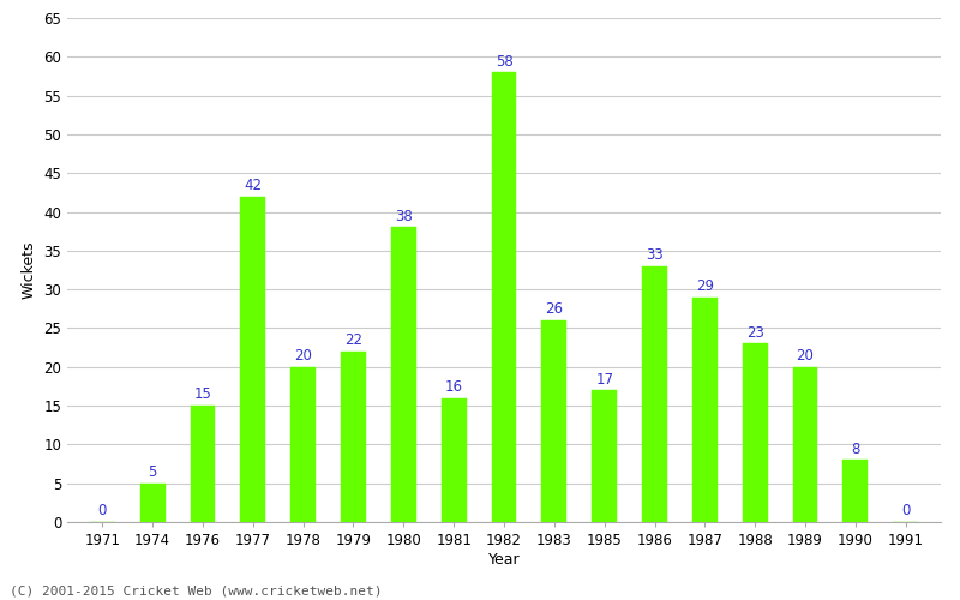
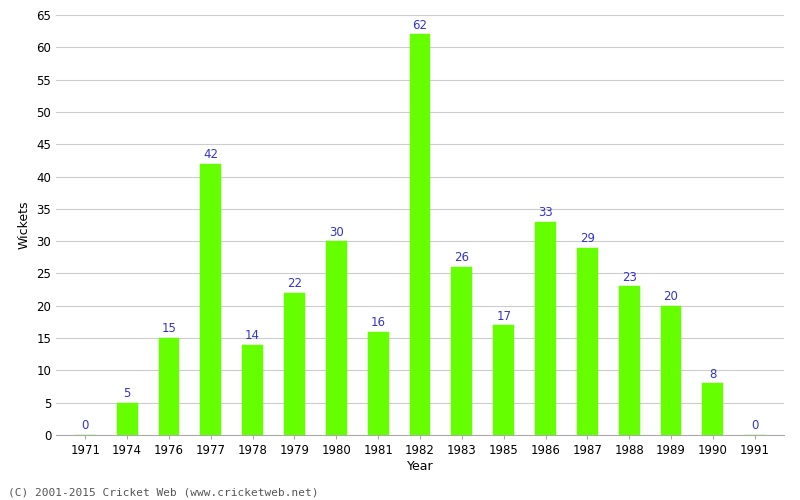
1978: 20 -> 14
1980: 38 -> 30
1982: 58 -> 62
